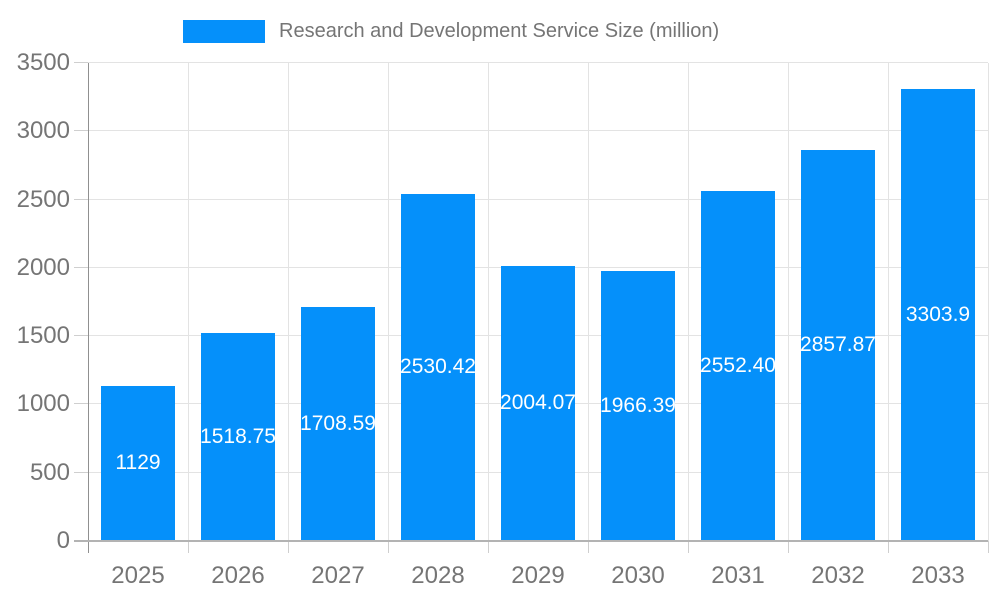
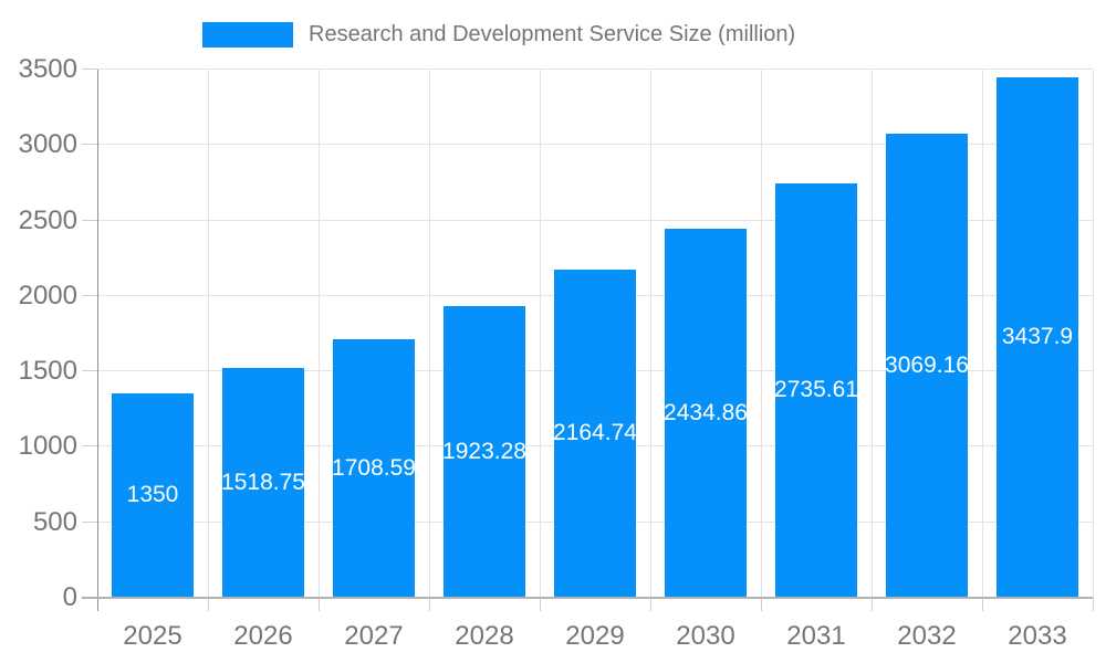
2025: 1129 -> 1350
2028: 2530.42 -> 1923.28
2029: 2004.07 -> 2164.74
2030: 1966.39 -> 2434.86
2031: 2552.40 -> 2735.61
2032: 2857.87 -> 3069.16
2033: 3303.9 -> 3437.9
